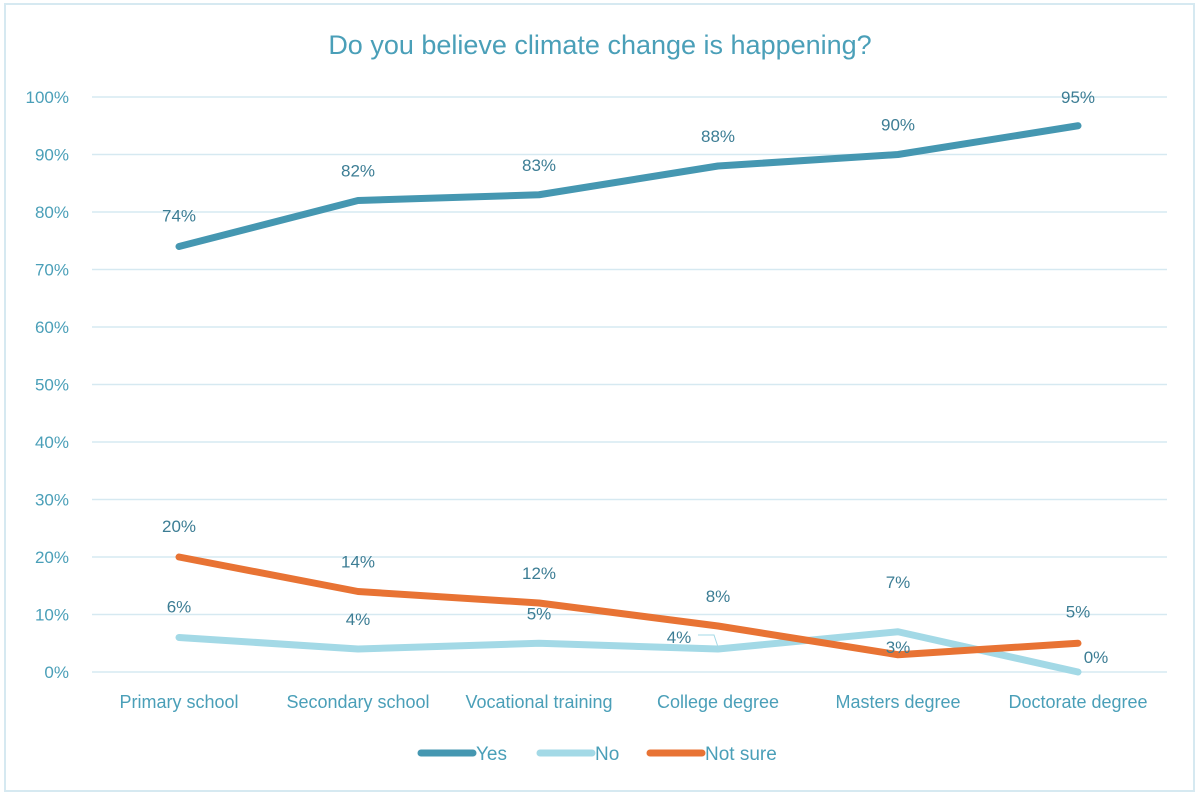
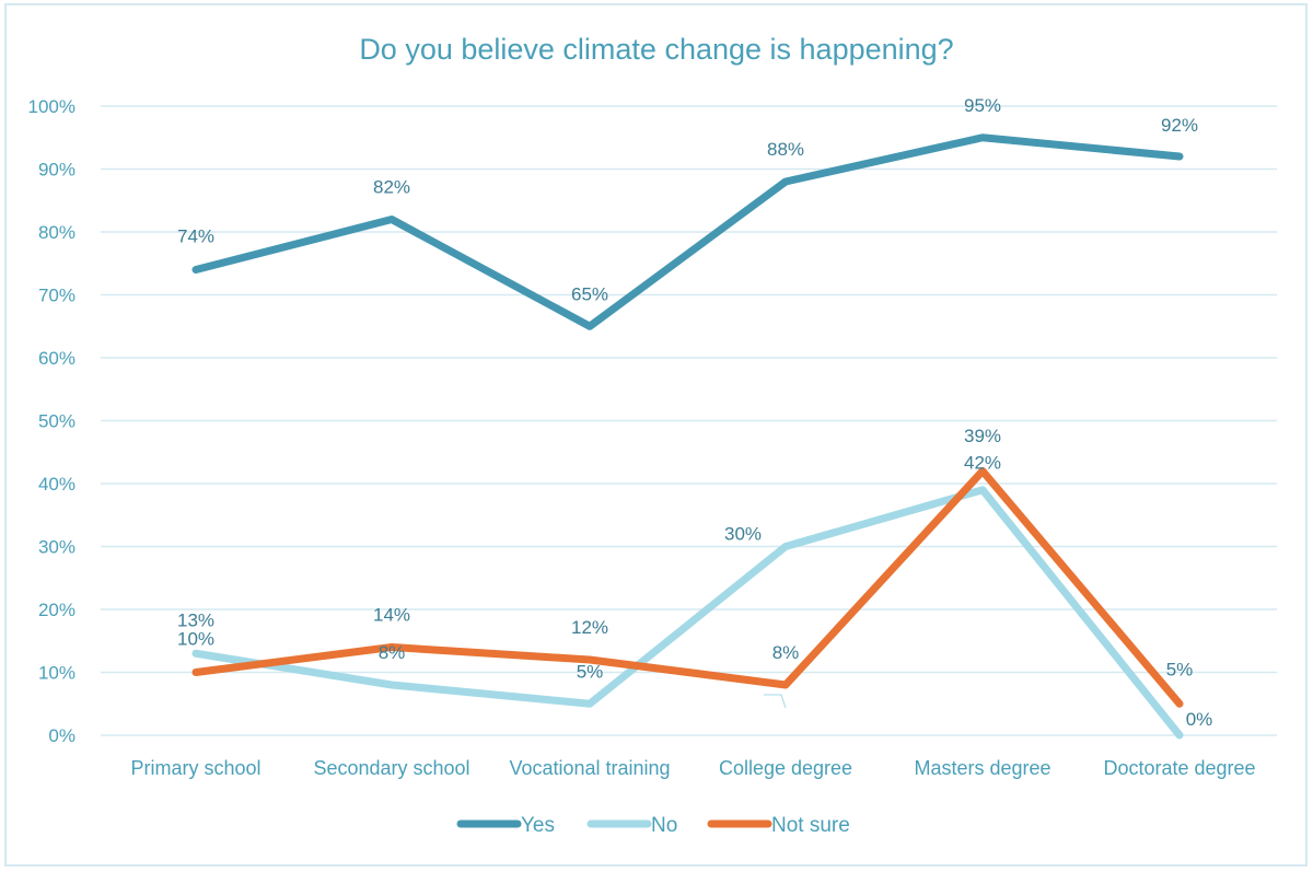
No/Primary school: 6% -> 13%
Not sure/Primary school: 20% -> 10%
No/Secondary school: 4% -> 8%
Yes/Vocational training: 83% -> 65%
No/College degree: 4% -> 30%
Yes/Masters degree: 90% -> 95%
No/Masters degree: 7% -> 39%
Not sure/Masters degree: 3% -> 42%
Yes/Doctorate degree: 95% -> 92%
